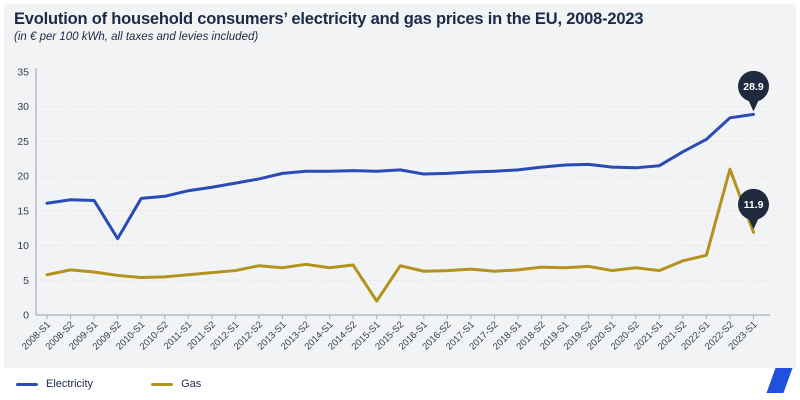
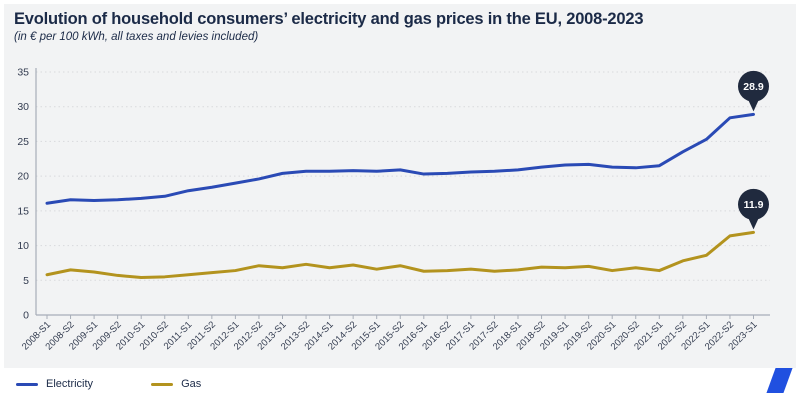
Electricity/2009-S2: 11 -> 17
Gas/2015-S1: 2 -> 7
Gas/2022-S2: 21 -> 11
